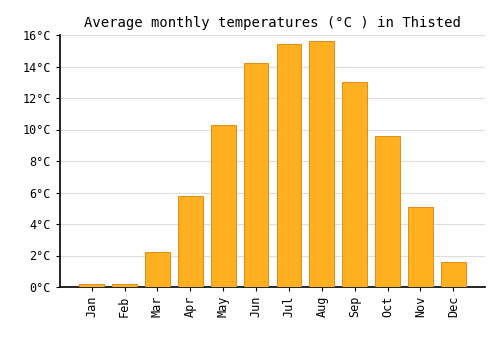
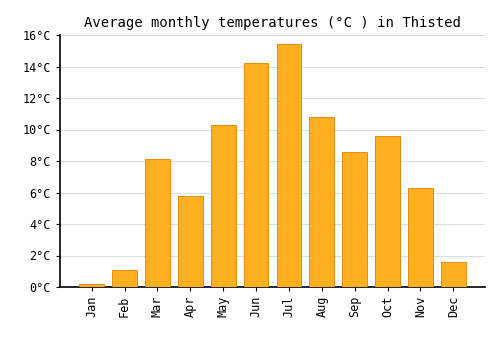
Feb: 0.2°C -> 1.1°C
Mar: 2.2°C -> 8.1°C
Aug: 15.6°C -> 10.8°C
Sep: 13.0°C -> 8.6°C
Nov: 5.1°C -> 6.3°C
